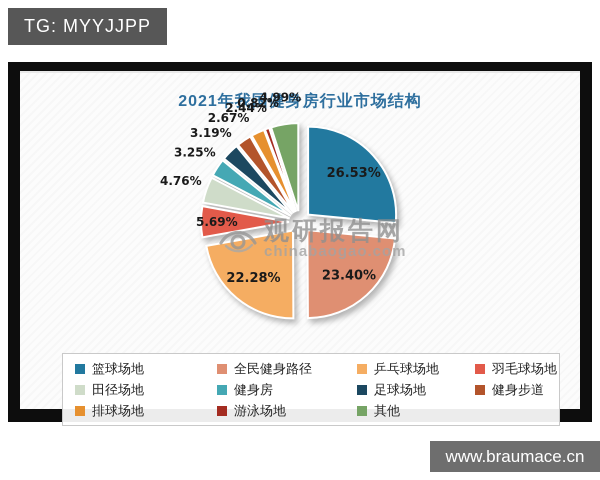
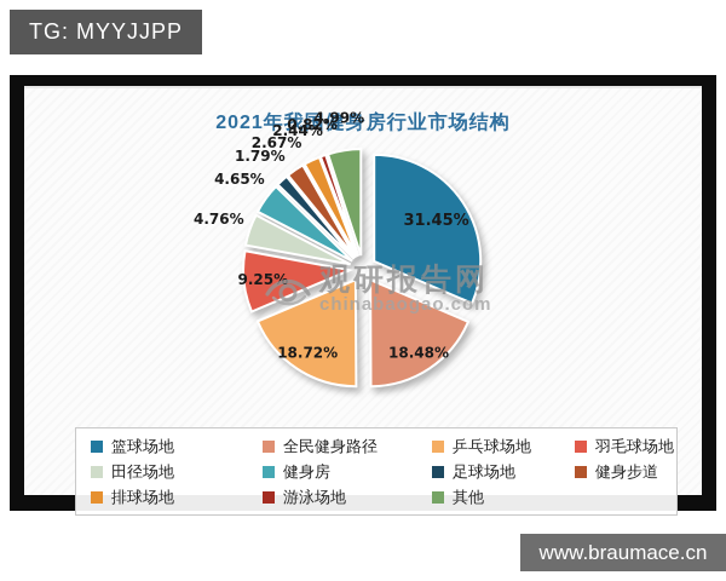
篮球场地: 26.53% -> 31.45%
全民健身路径: 23.40% -> 18.48%
乒乓球场地: 22.28% -> 18.72%
羽毛球场地: 5.69% -> 9.25%
健身房: 3.25% -> 4.65%
足球场地: 3.19% -> 1.79%
